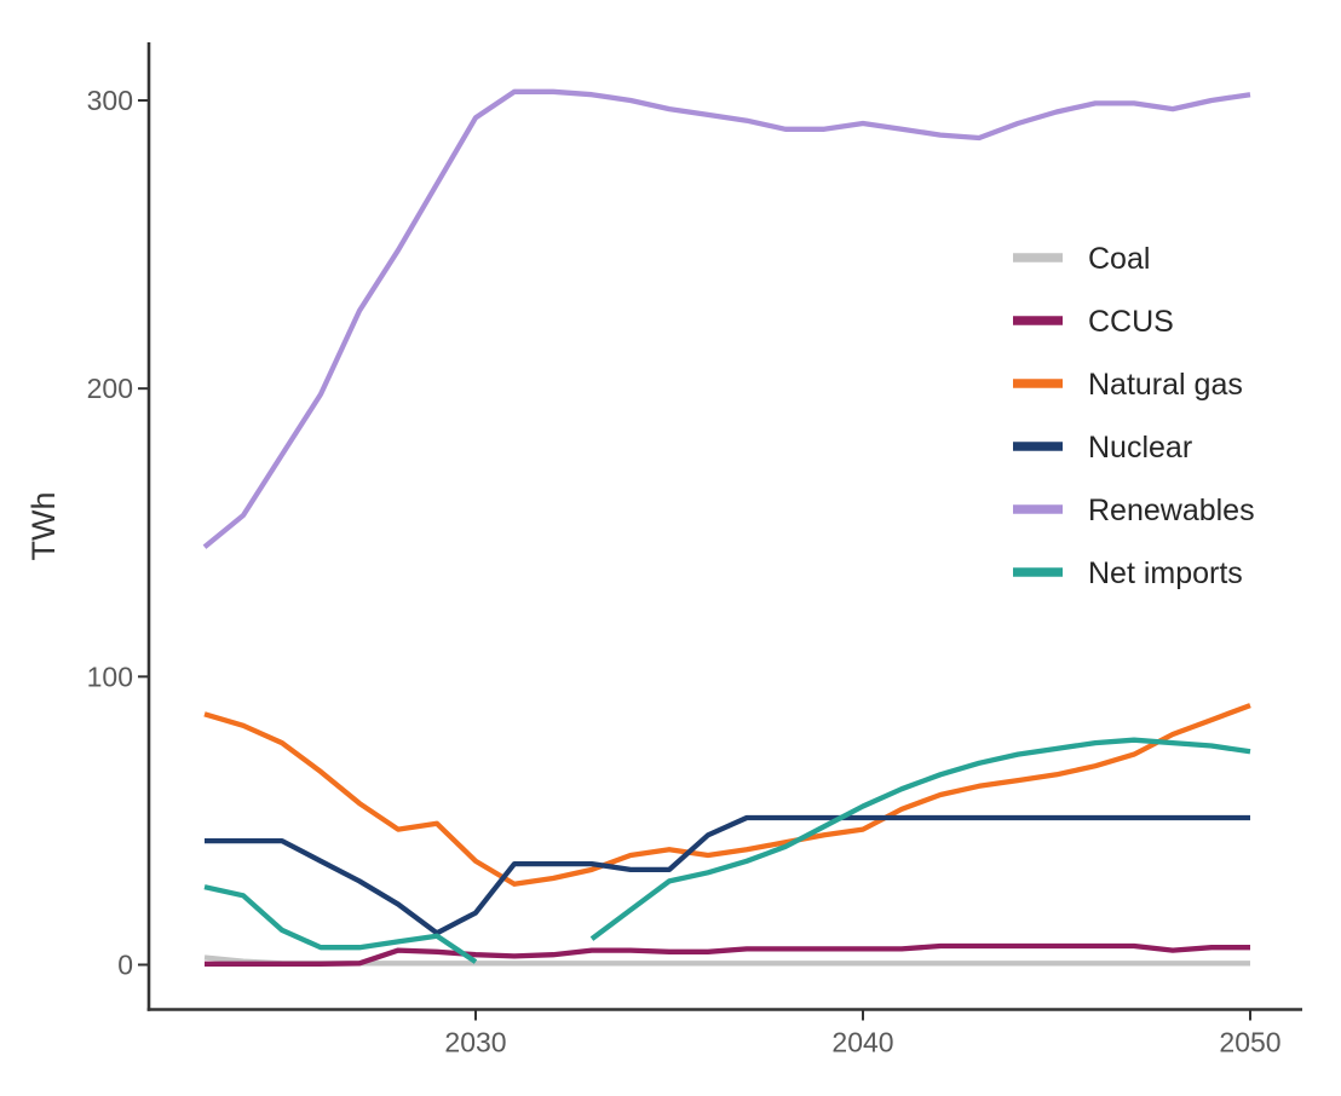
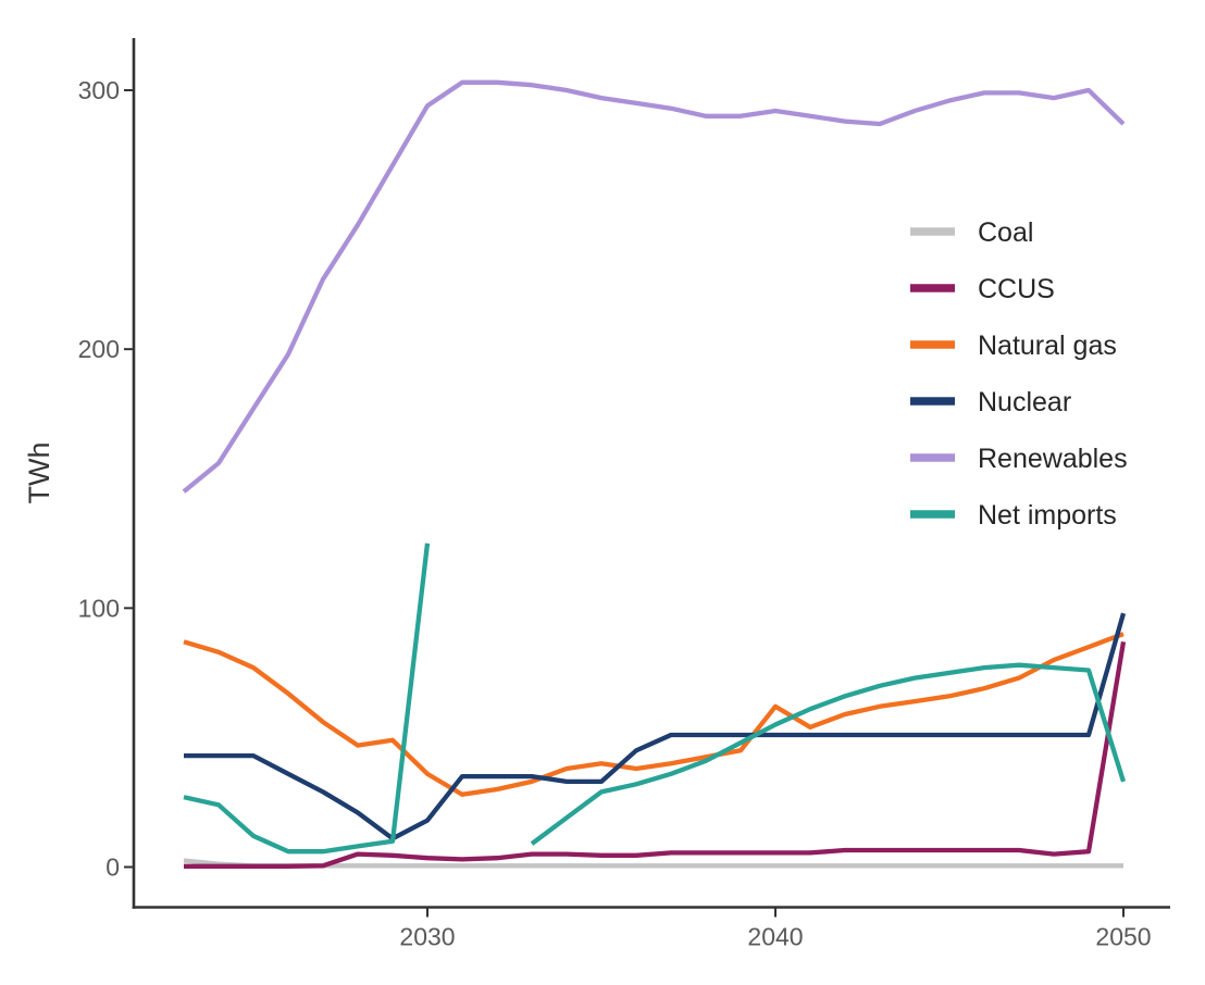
Net imports/2030: 1 -> 125
Natural gas/2040: 47 -> 62
CCUS/2050: 6 -> 87
Nuclear/2050: 51 -> 98
Renewables/2050: 302 -> 287
Net imports/2050: 74 -> 33
